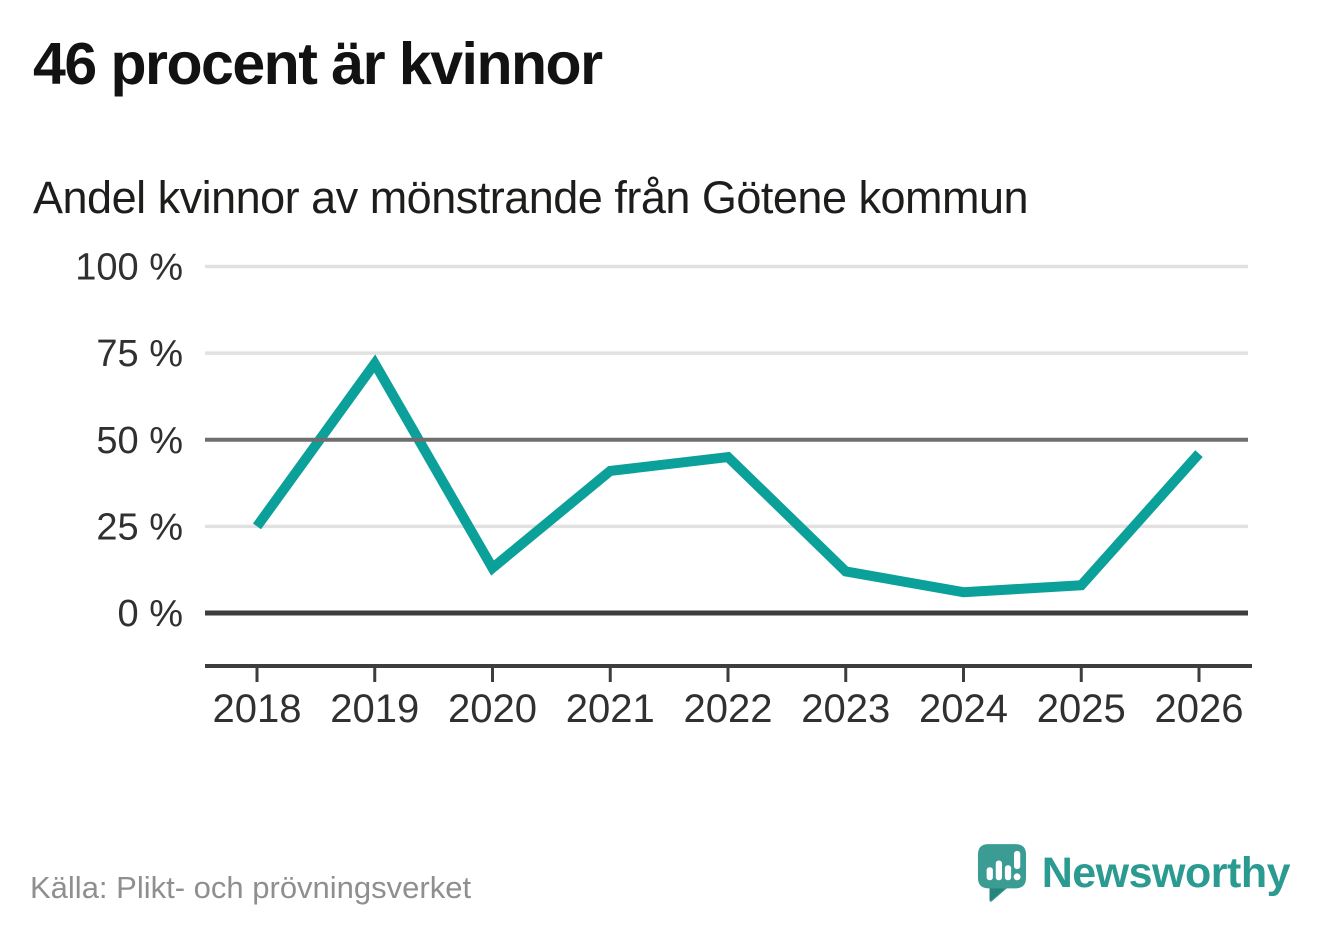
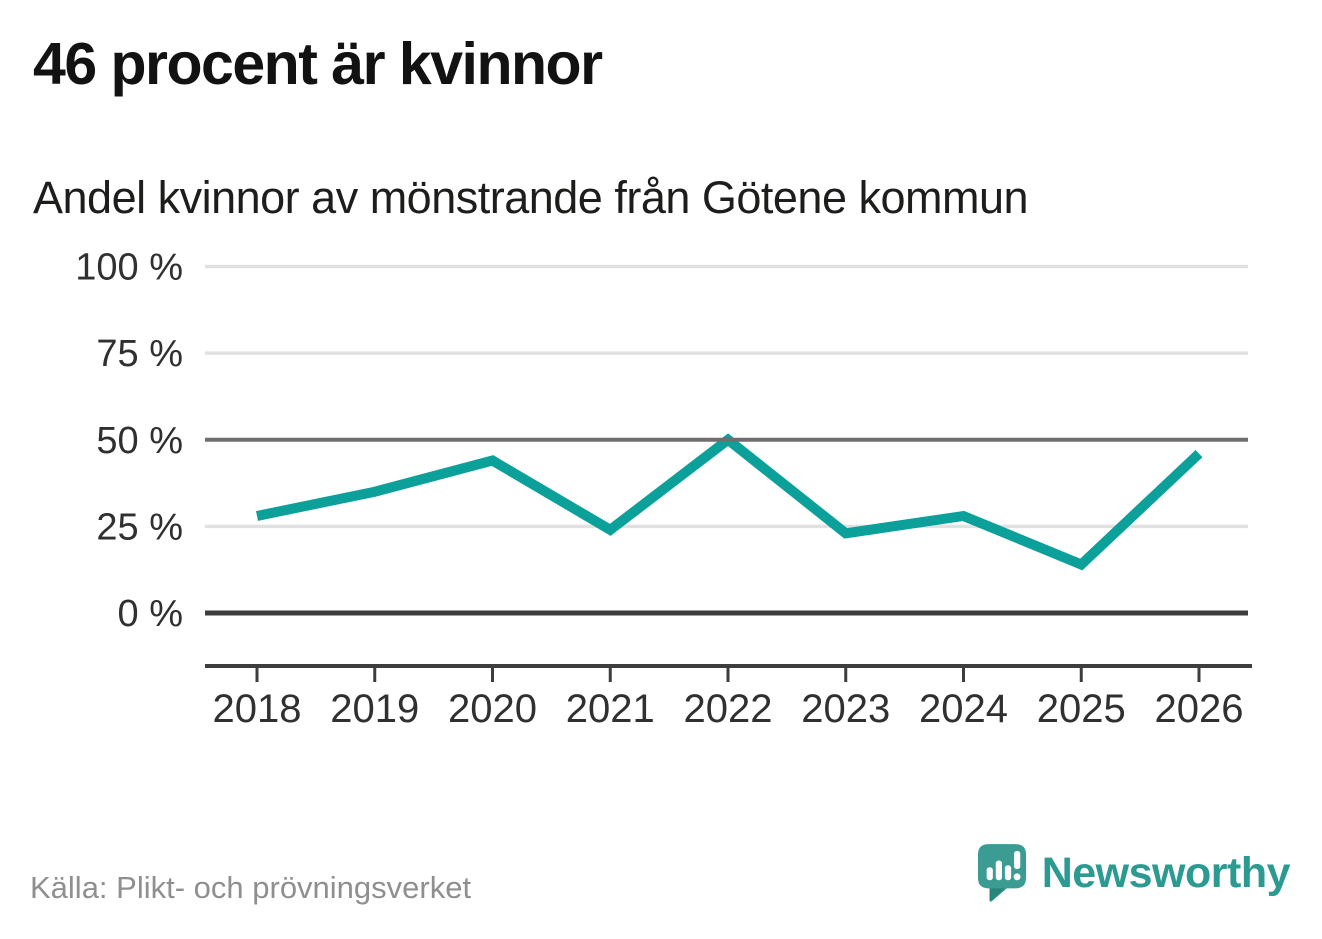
2018: 25% -> 28%
2019: 72% -> 35%
2020: 13% -> 44%
2021: 41% -> 24%
2022: 45% -> 50%
2023: 12% -> 23%
2024: 6% -> 28%
2025: 8% -> 14%
